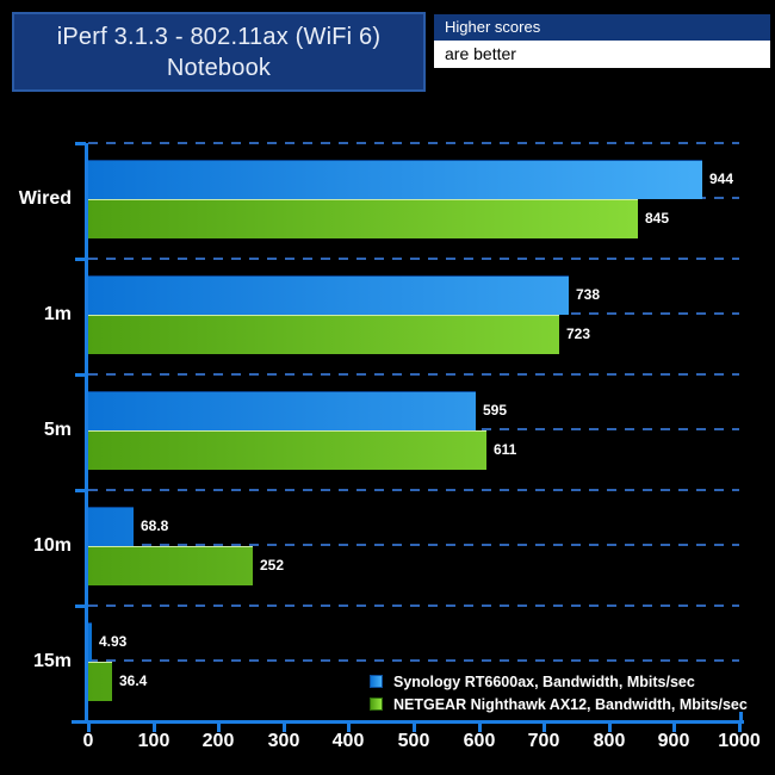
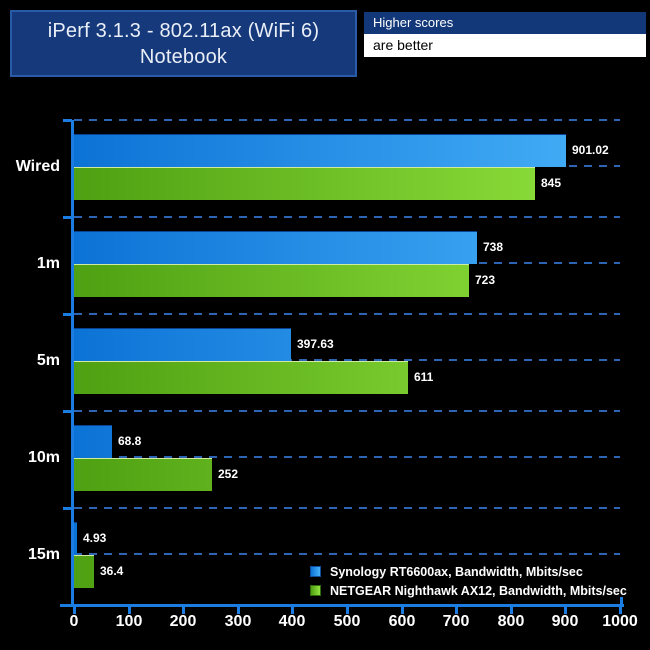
Synology RT6600ax, Bandwidth, Mbits/sec/Wired: 944 -> 901.02
Synology RT6600ax, Bandwidth, Mbits/sec/5m: 595 -> 397.63
